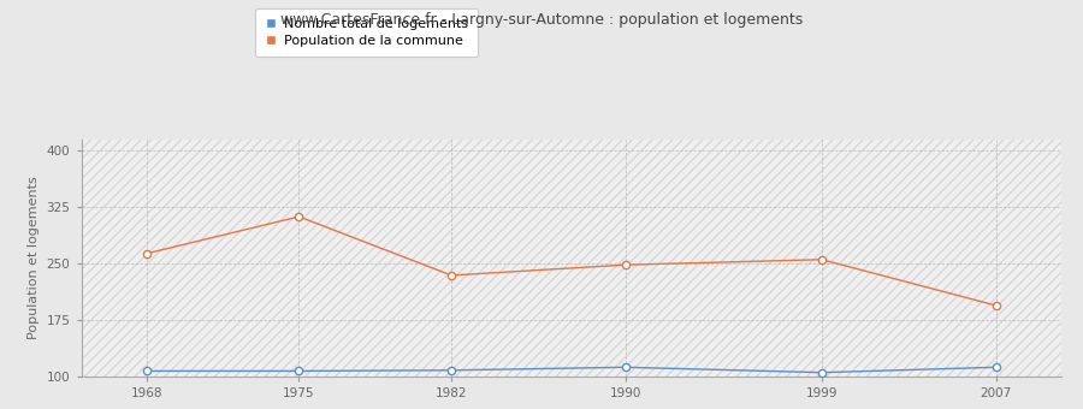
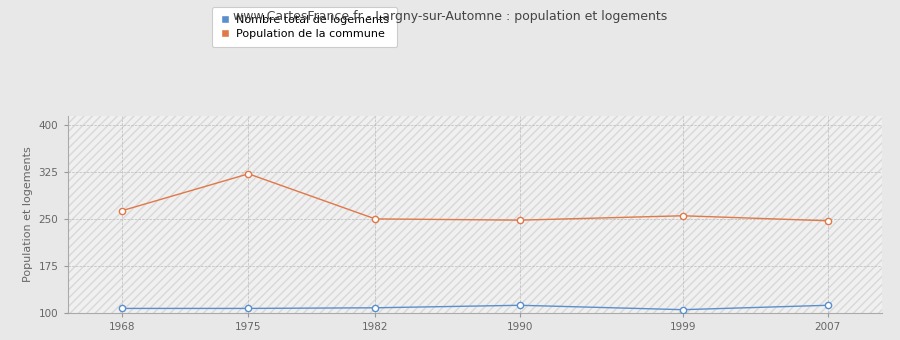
Population de la commune/1975: 312 -> 322
Population de la commune/1982: 234 -> 250
Population de la commune/2007: 194 -> 247
